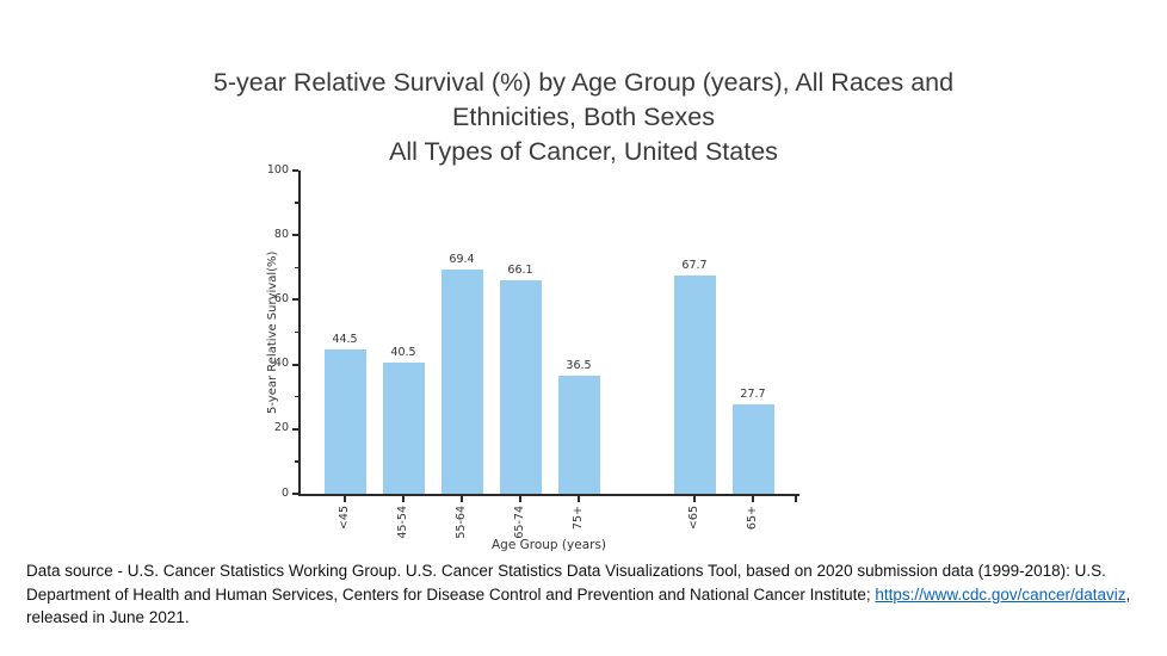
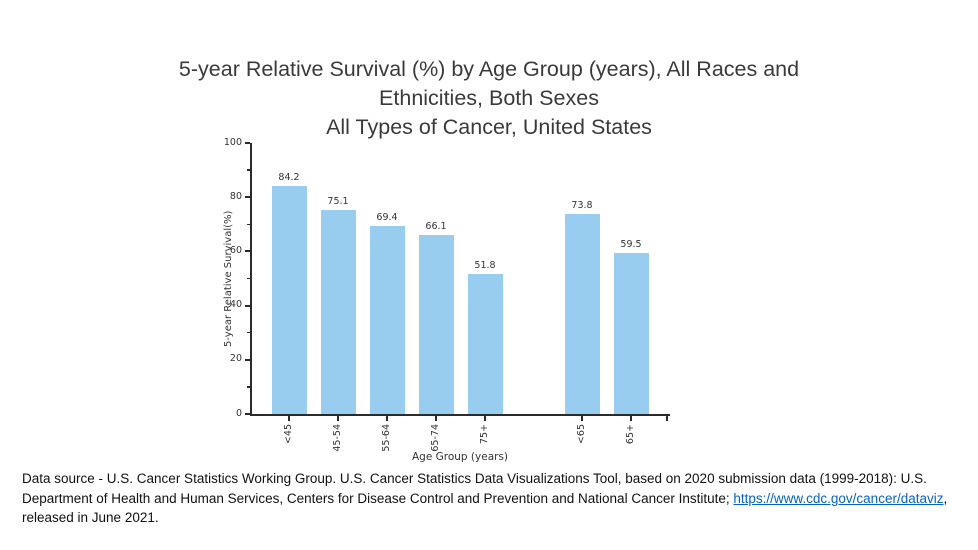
<45: 44.5 -> 84.2
45-54: 40.5 -> 75.1
75+: 36.5 -> 51.8
<65: 67.7 -> 73.8
65+: 27.7 -> 59.5
